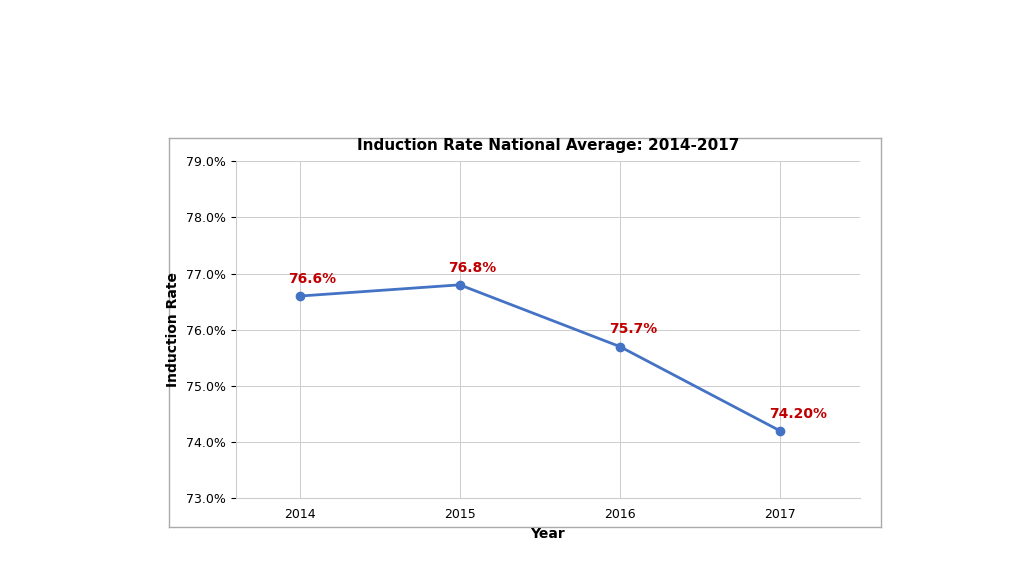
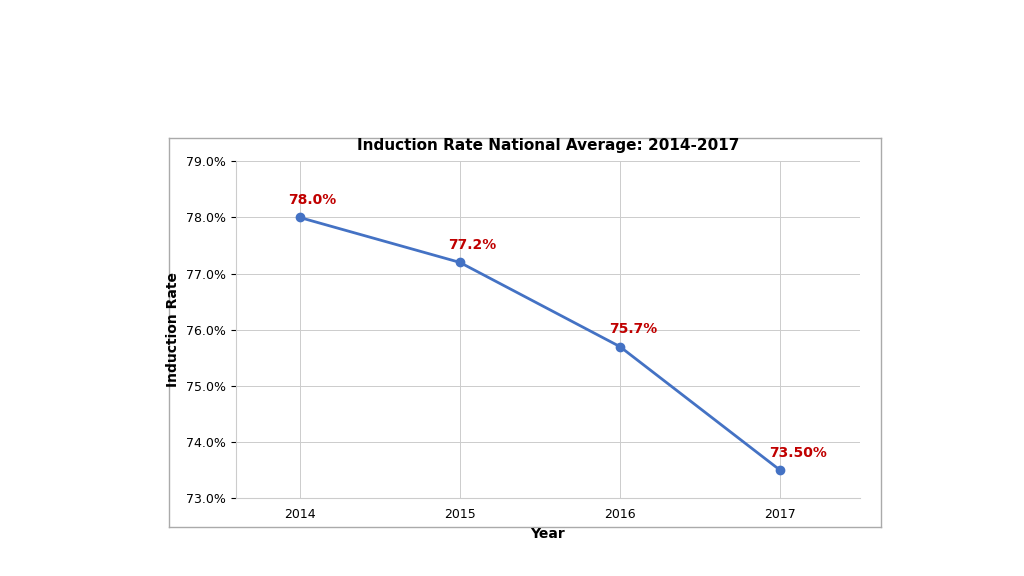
2014: 76.6% -> 78.0%
2015: 76.8% -> 77.2%
2017: 74.20% -> 73.50%
